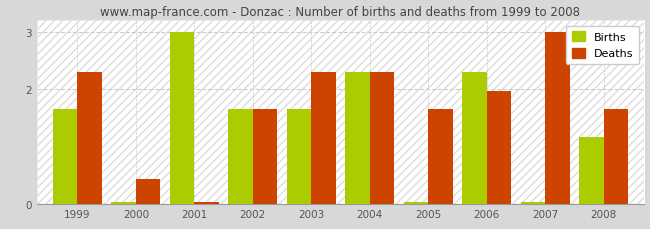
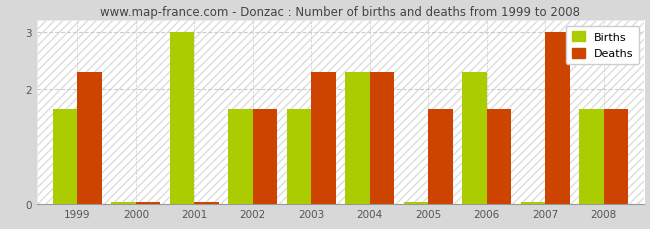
Deaths/2000: 0.44 -> 0.03
Deaths/2006: 1.96 -> 1.65
Births/2008: 1.16 -> 1.65
